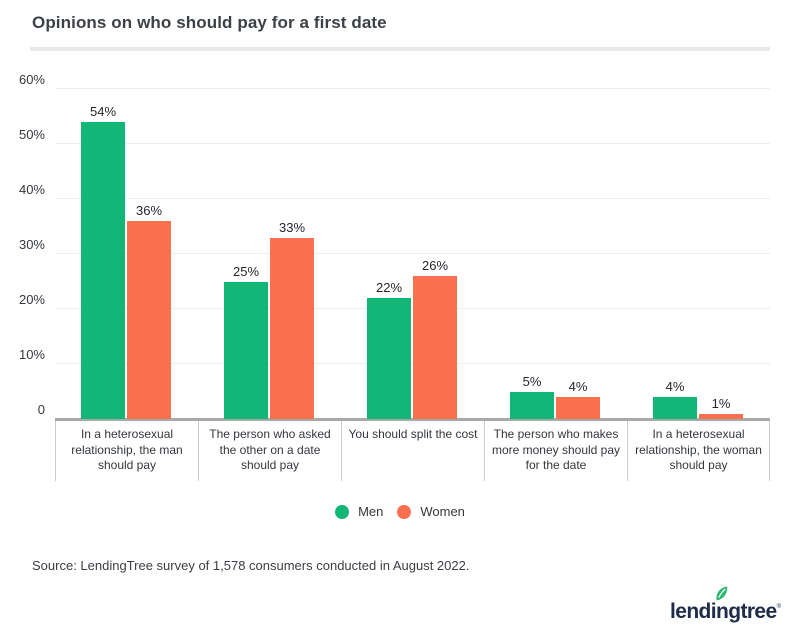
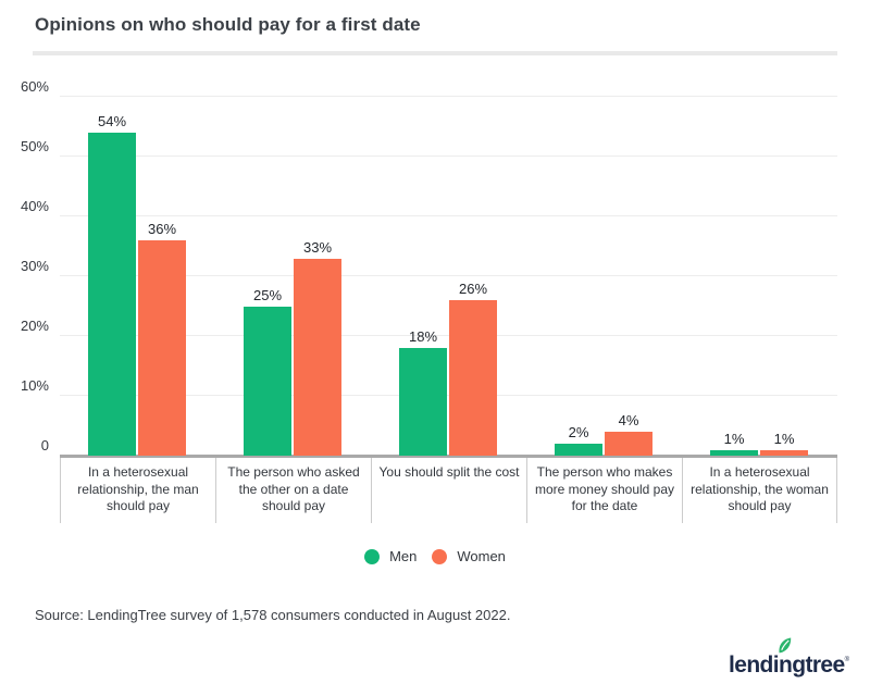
Men/You should split the cost: 22% -> 18%
Men/The person who makes more money should pay for the date: 5% -> 2%
Men/In a heterosexual relationship, the woman should pay: 4% -> 1%
